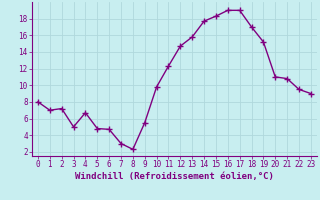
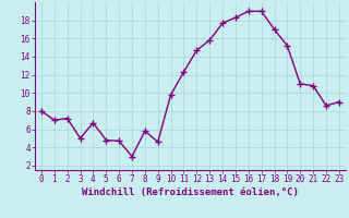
8: 2.3 -> 5.8
9: 5.5 -> 4.6
22: 9.5 -> 8.6
